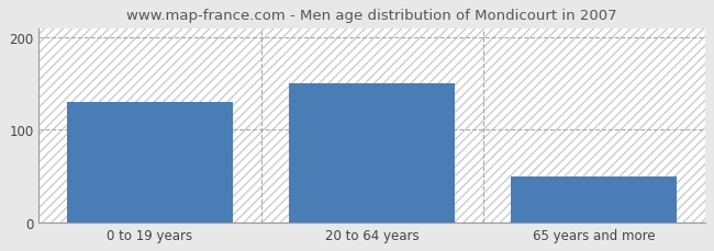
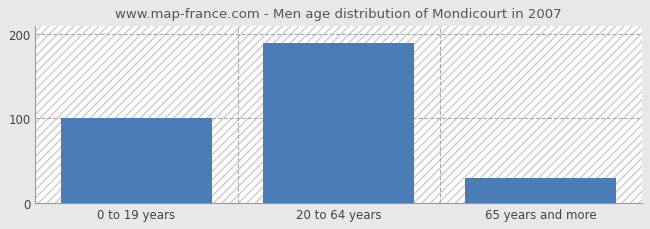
0 to 19 years: 130 -> 100
20 to 64 years: 150 -> 190
65 years and more: 50 -> 30
